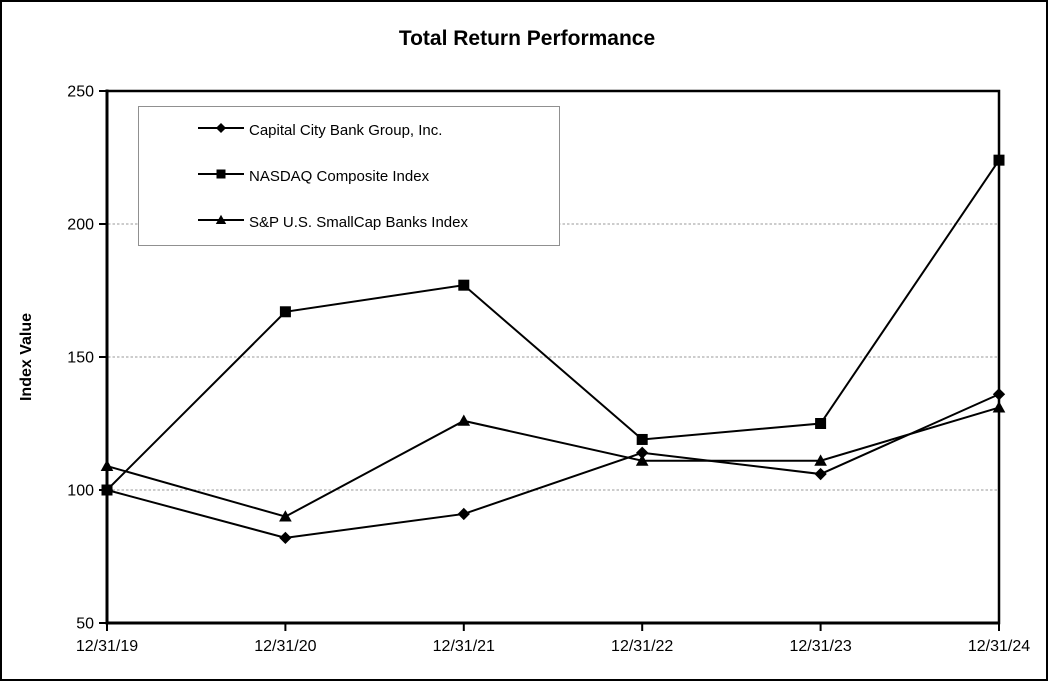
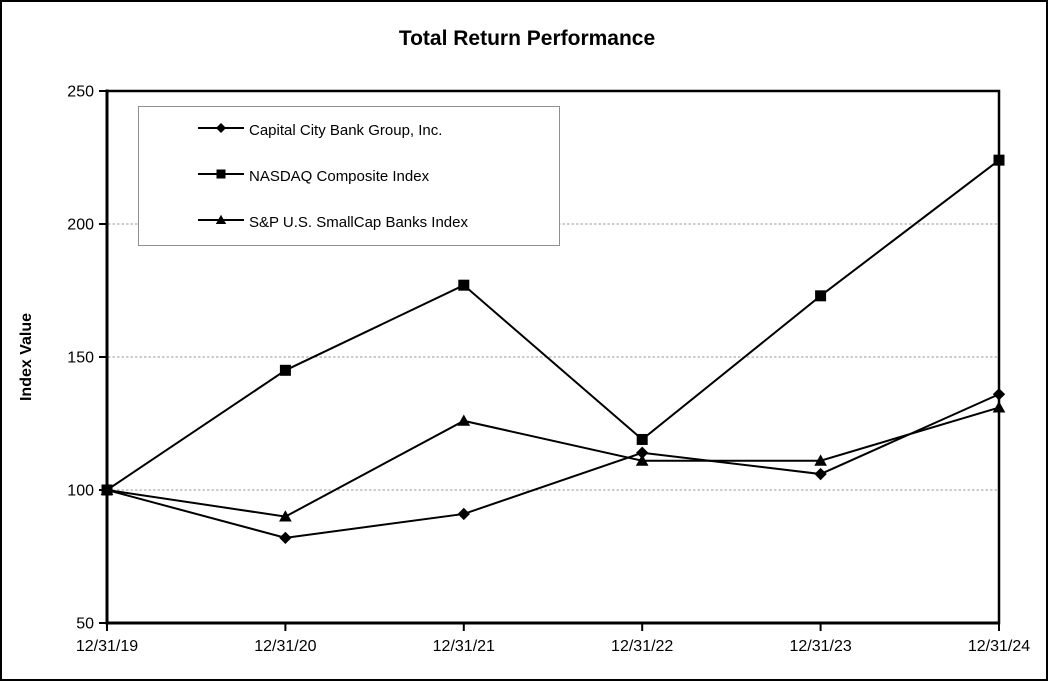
S&P U.S. SmallCap Banks Index/12/31/19: 109 -> 100
NASDAQ Composite Index/12/31/20: 167 -> 145
NASDAQ Composite Index/12/31/23: 125 -> 173
